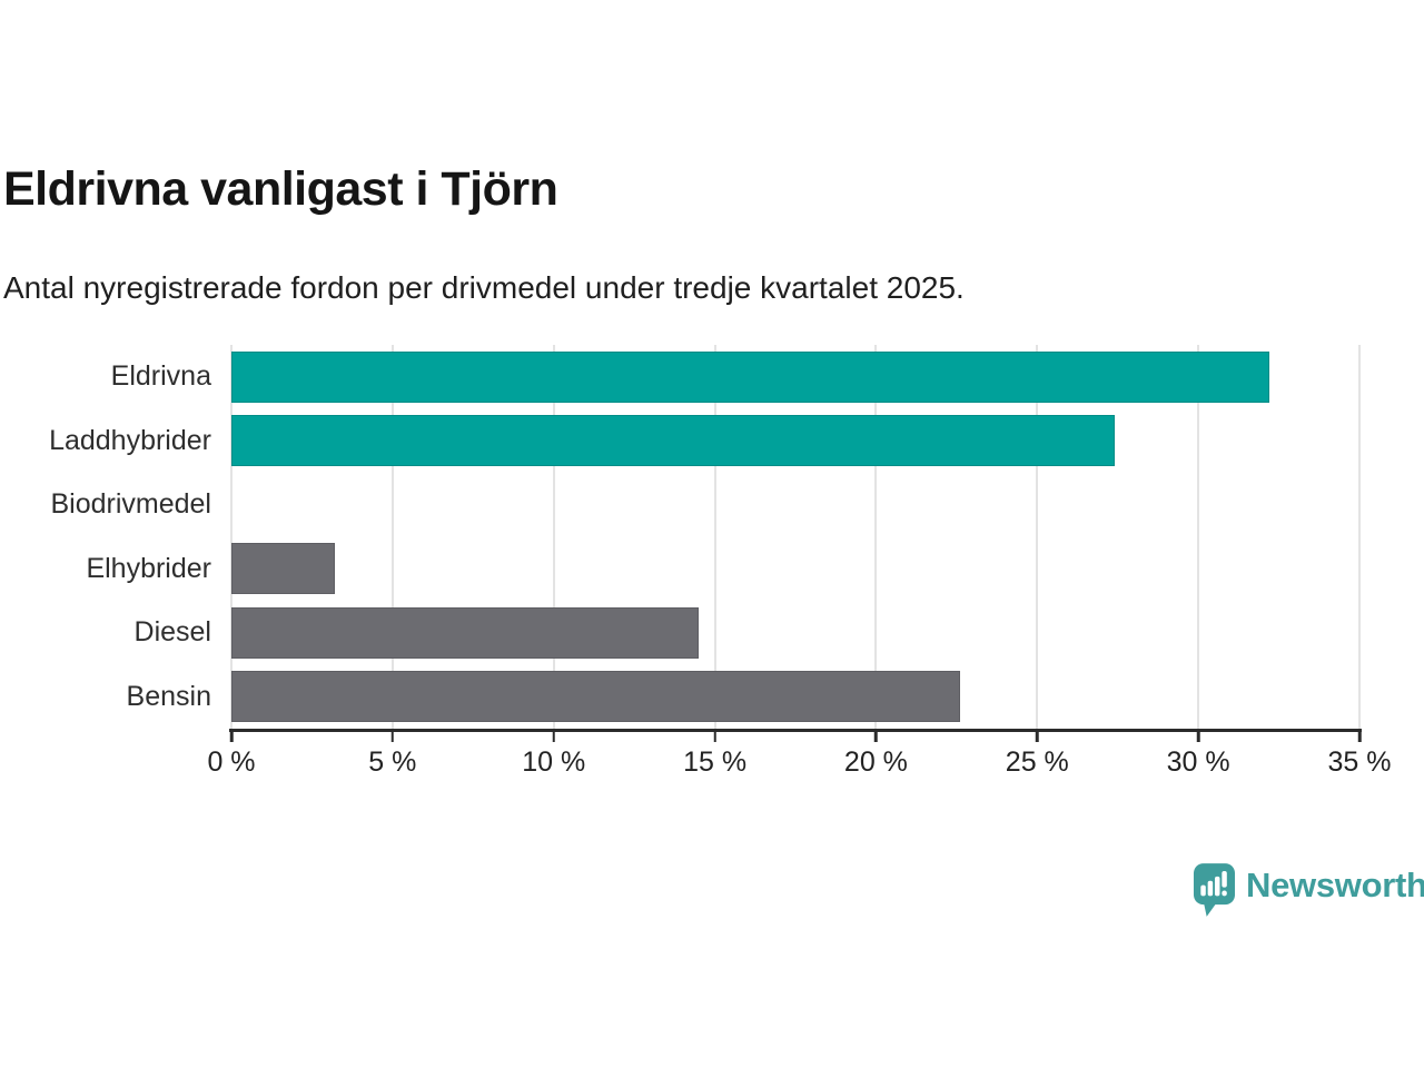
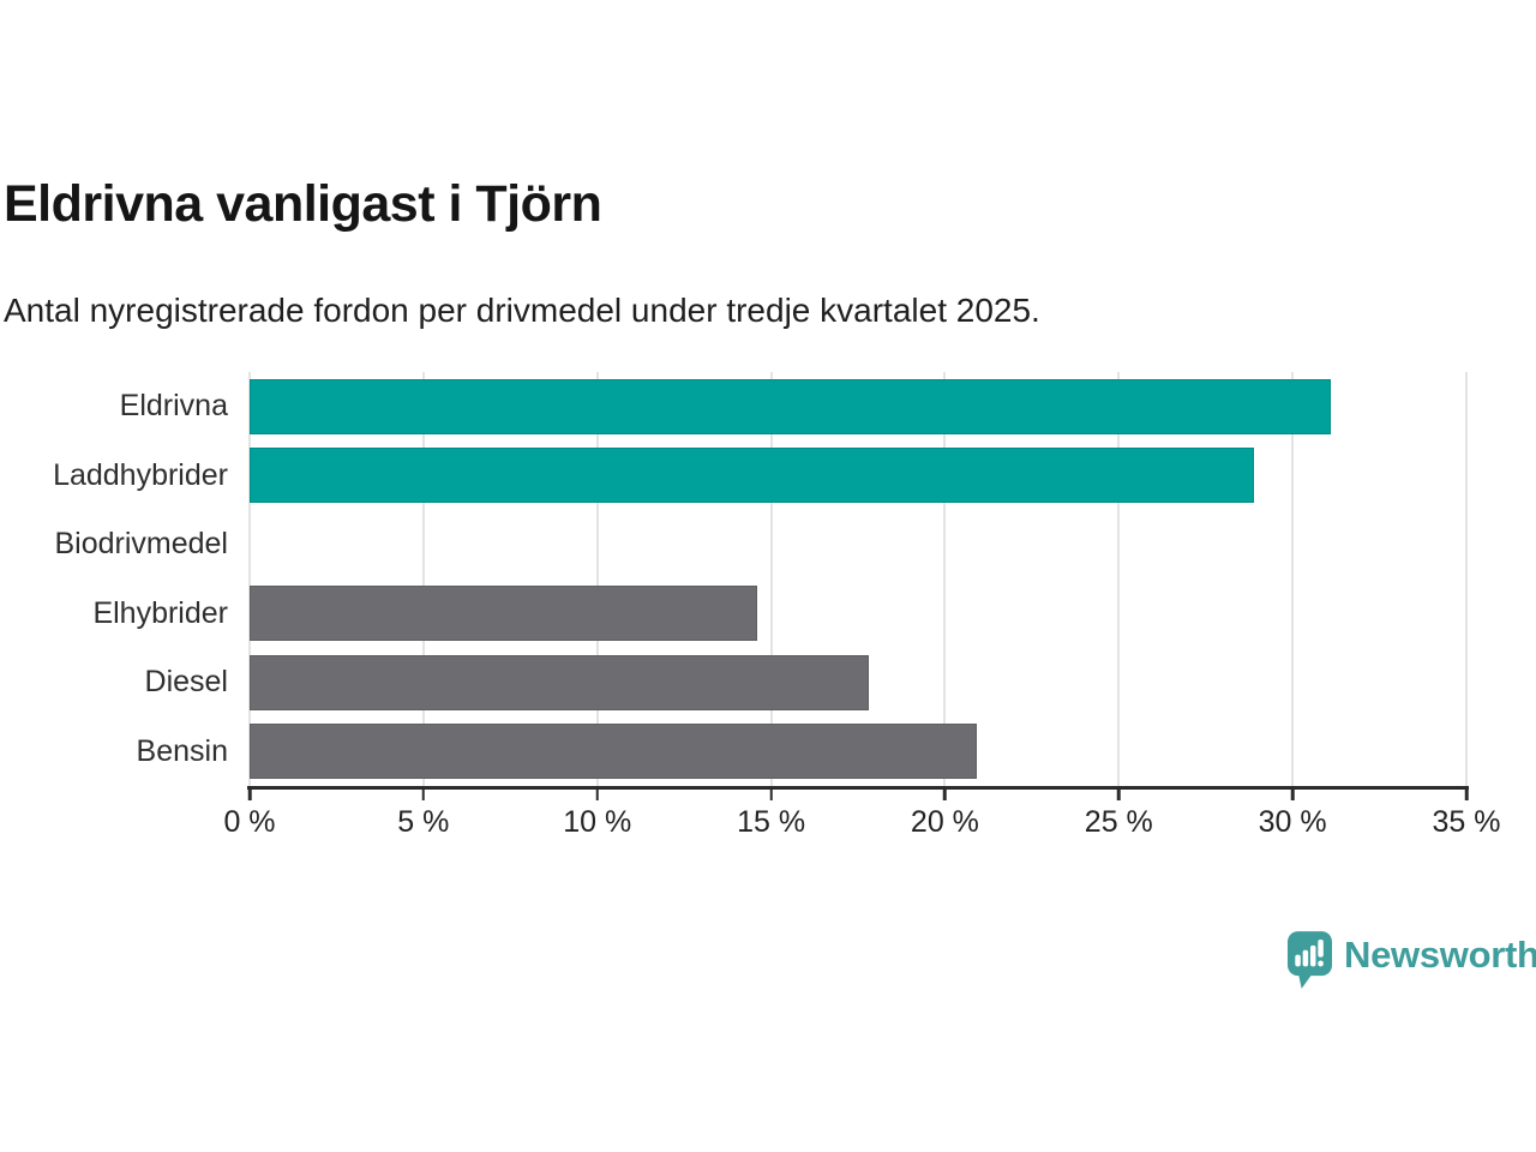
Eldrivna: 32.2% -> 31.1%
Laddhybrider: 27.4% -> 28.9%
Elhybrider: 3.2% -> 14.6%
Diesel: 14.5% -> 17.8%
Bensin: 22.6% -> 20.9%
